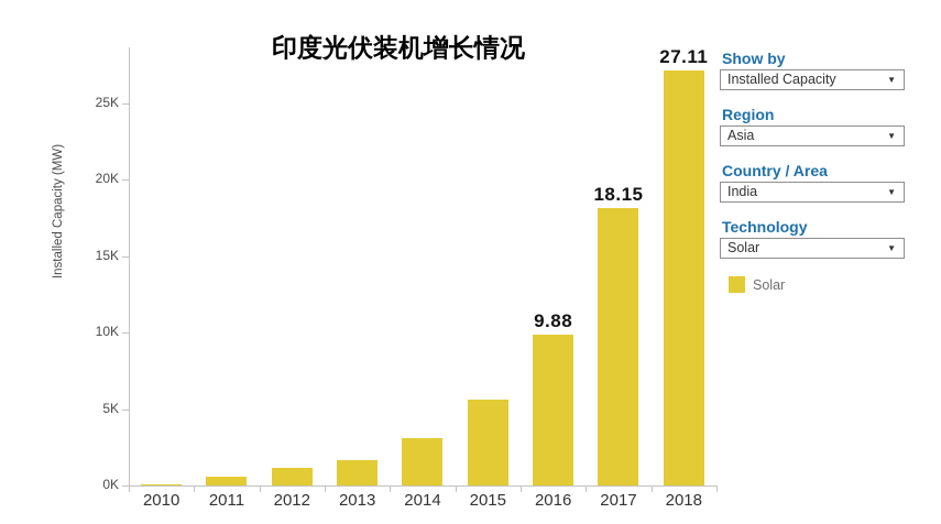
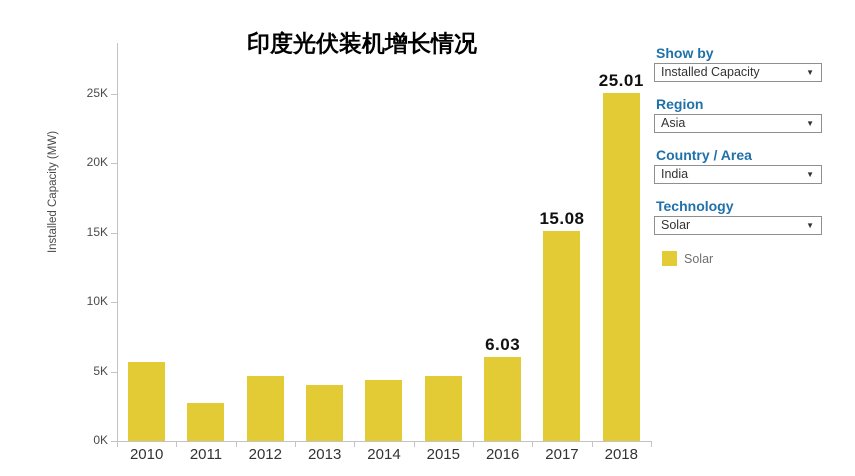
2010: 0.1K -> 5.7K
2011: 0.6K -> 2.7K
2012: 1.2K -> 4.7K
2013: 1.7K -> 4.0K
2014: 3.1K -> 4.4K
2015: 5.6K -> 4.7K
2016: 9.88 -> 6.03
2017: 18.15 -> 15.08
2018: 27.11 -> 25.01
